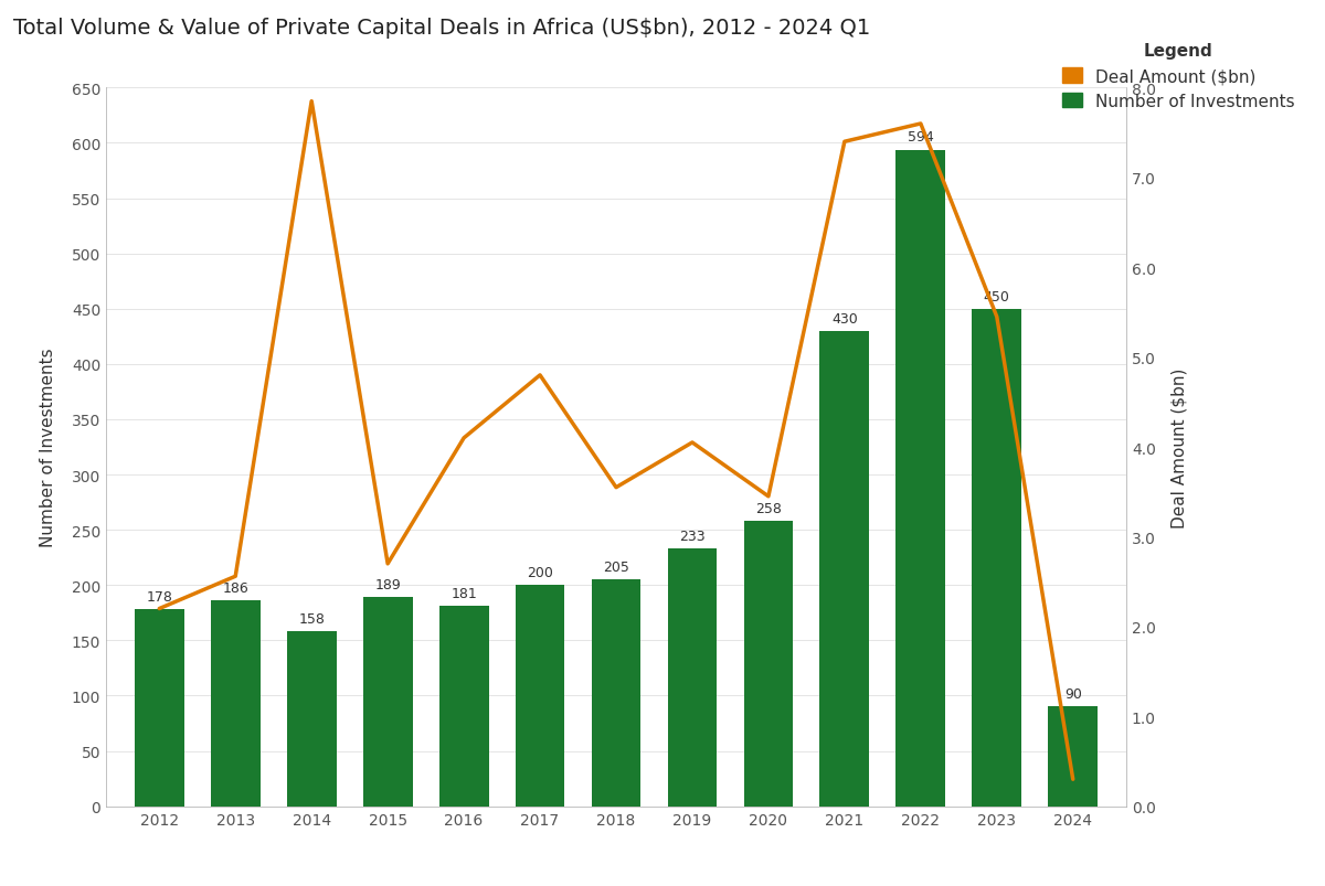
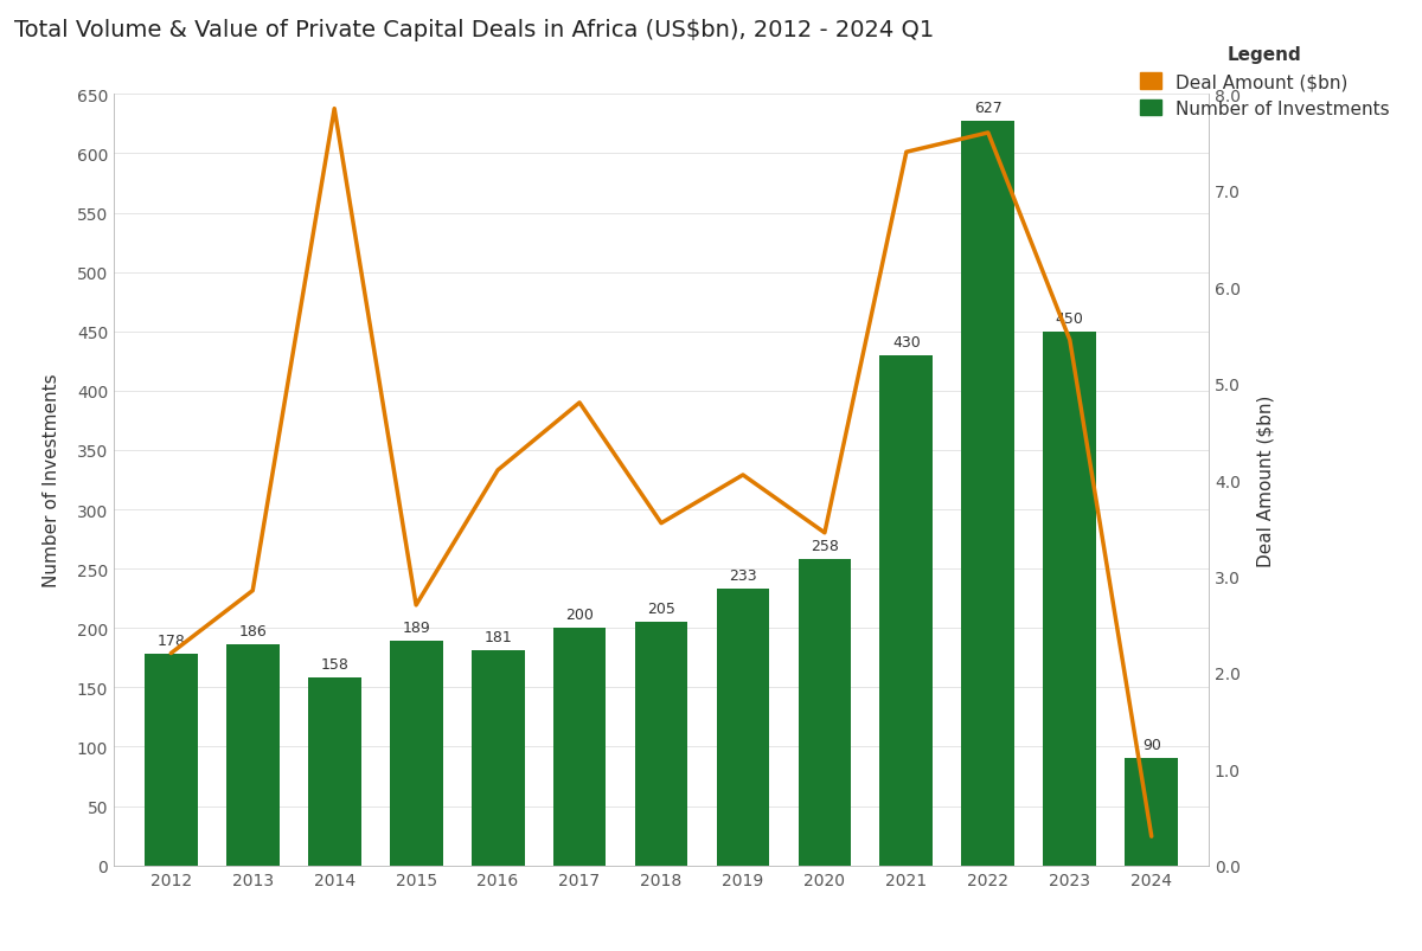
Deal Amount ($bn)/2013: 2.56 -> 2.85
Number of Investments/2022: 594 -> 627
